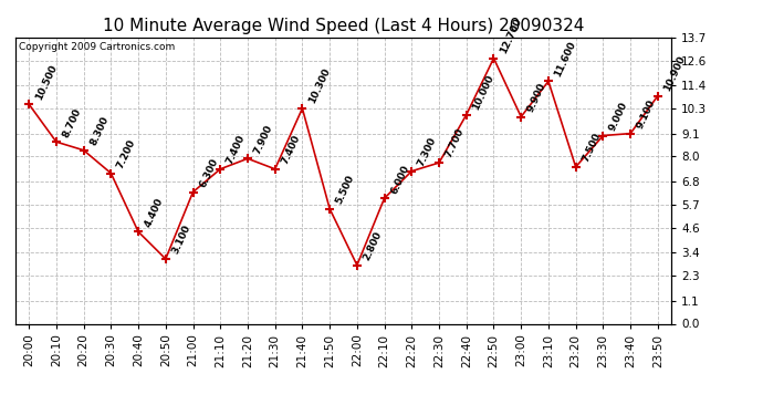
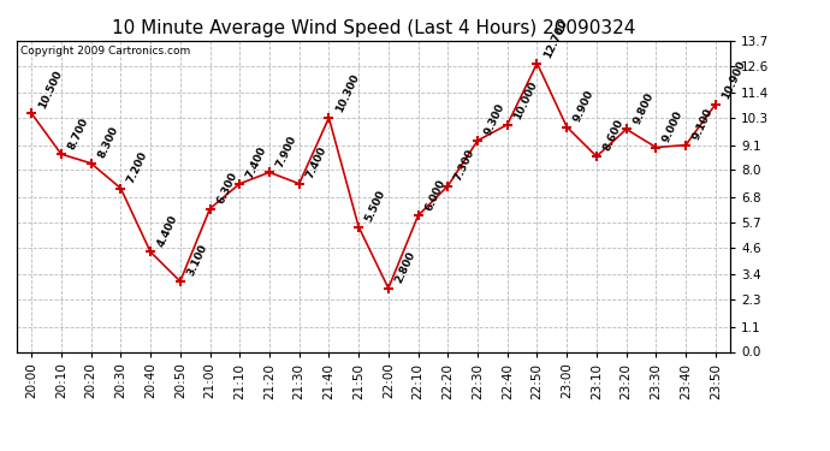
22:30: 7.700 -> 9.300
23:10: 11.600 -> 8.600
23:20: 7.500 -> 9.800
